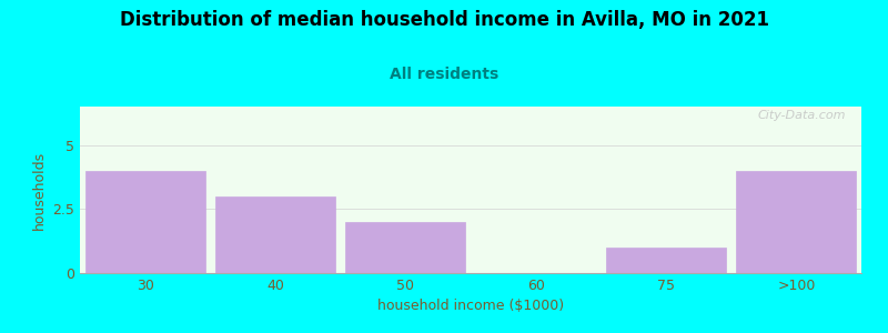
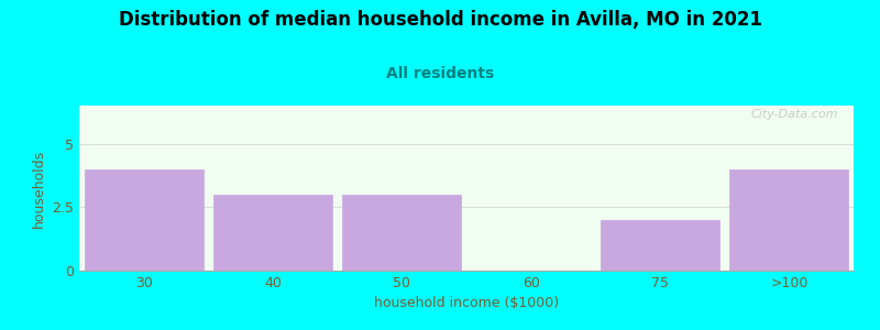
50: 2 -> 3
75: 1 -> 2
